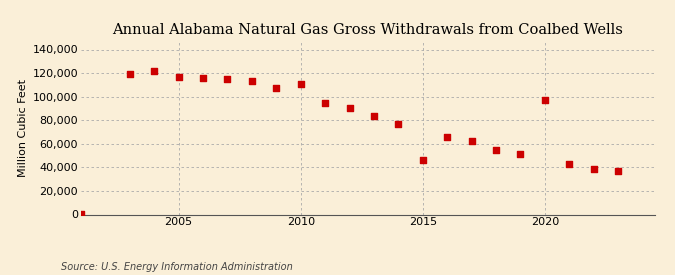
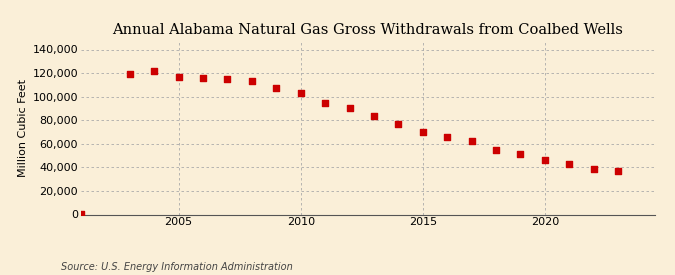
2010: 111,000 -> 103,000
2015: 46,000 -> 70,000
2020: 97,000 -> 46,000
